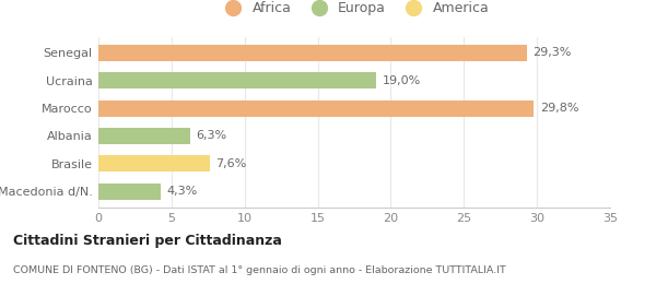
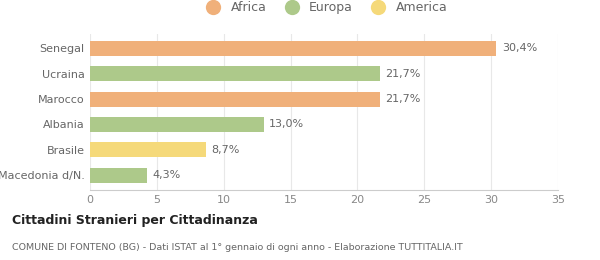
Senegal: 29,3% -> 30,4%
Ucraina: 19,0% -> 21,7%
Marocco: 29,8% -> 21,7%
Albania: 6,3% -> 13,0%
Brasile: 7,6% -> 8,7%
